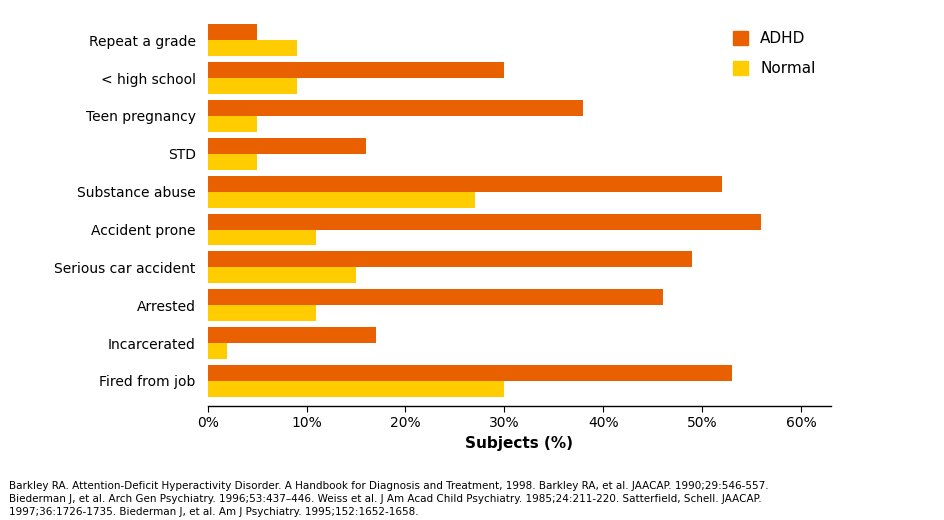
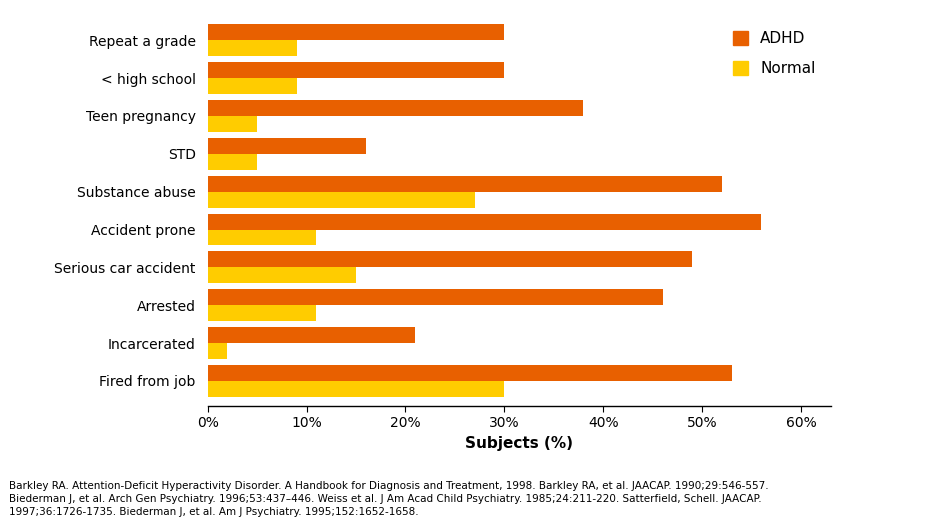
ADHD/Repeat a grade: 5% -> 30%
ADHD/Incarcerated: 17% -> 21%
